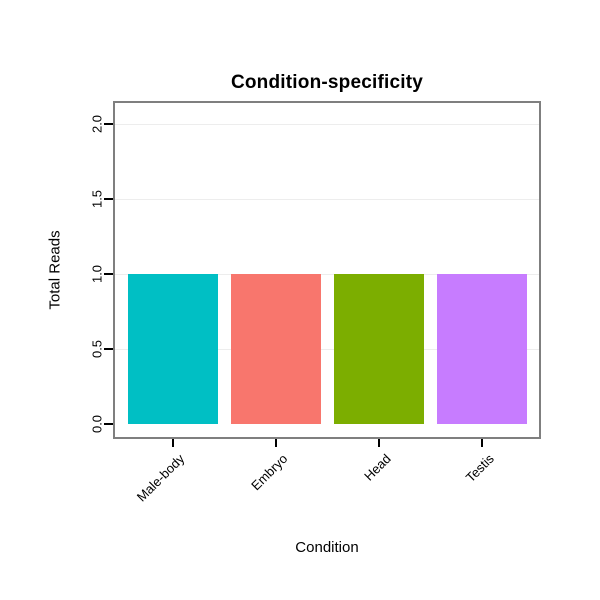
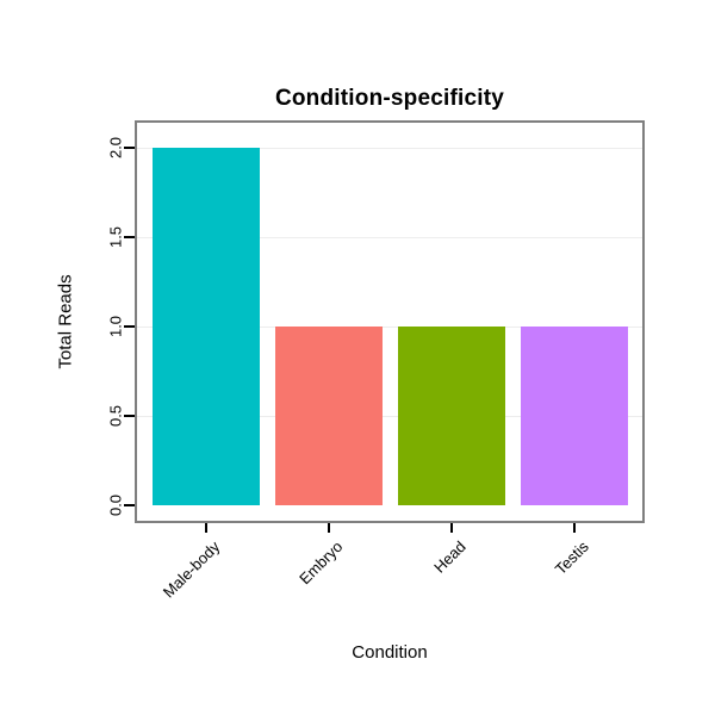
Male-body: 1 -> 2
